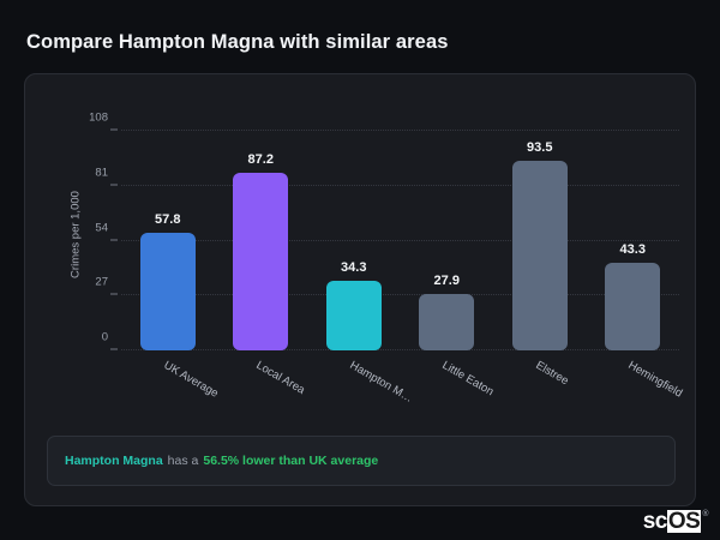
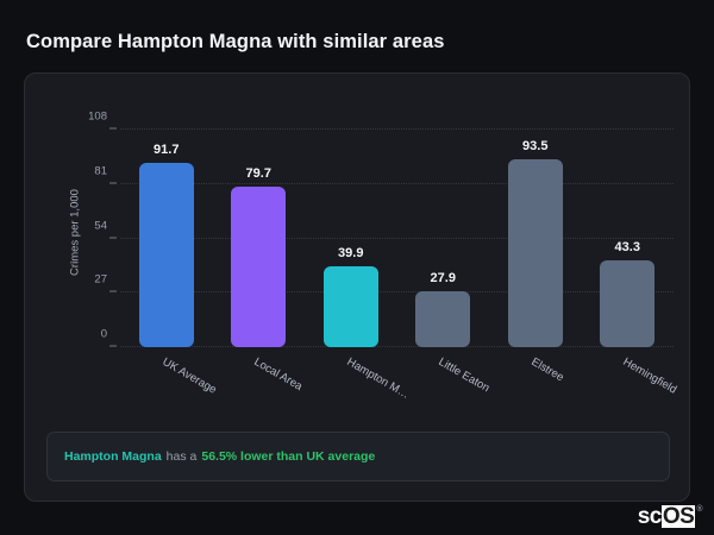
UK Average: 57.8 -> 91.7
Local Area: 87.2 -> 79.7
Hampton Ma...: 34.3 -> 39.9
